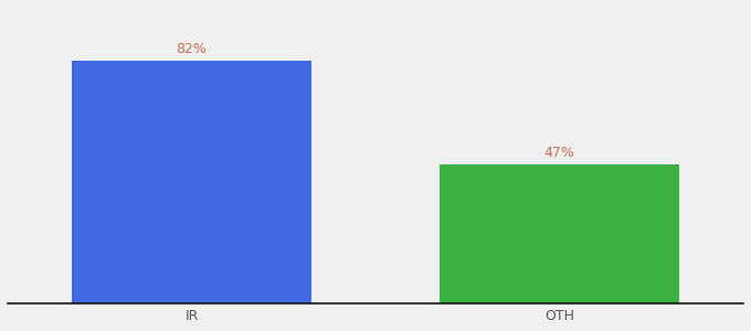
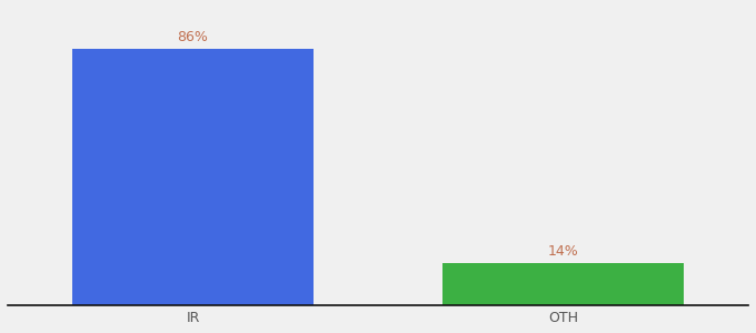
IR: 82% -> 86%
OTH: 47% -> 14%
